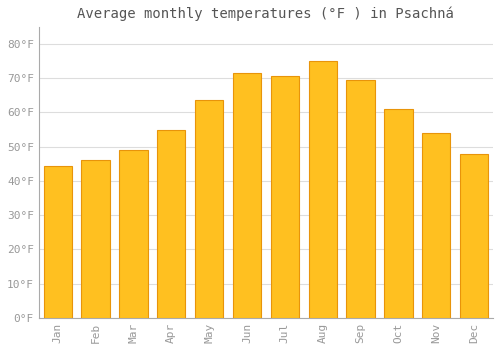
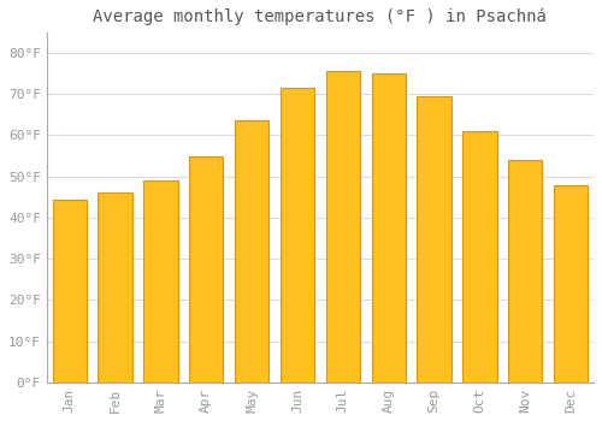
Jul: 70.5°F -> 75.5°F
